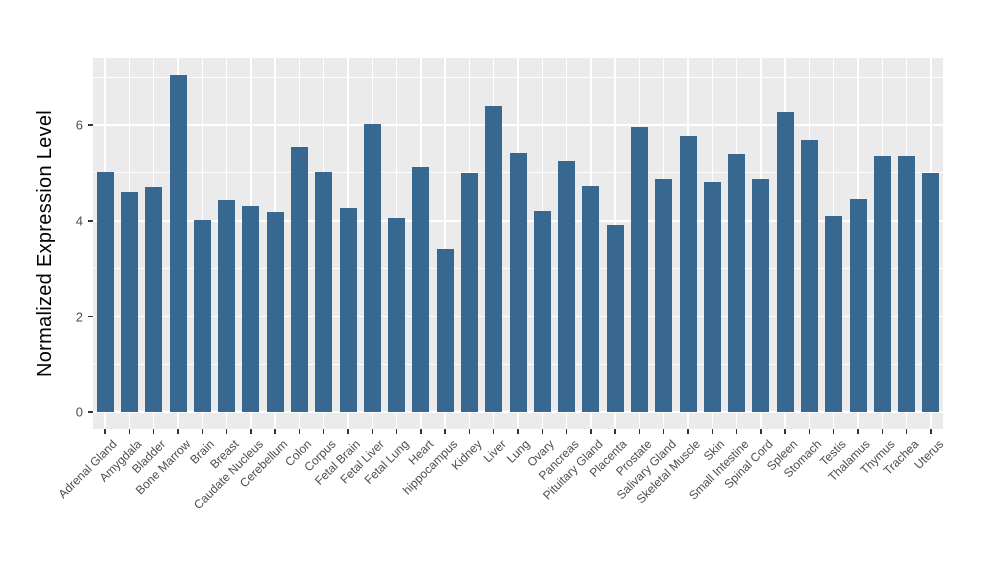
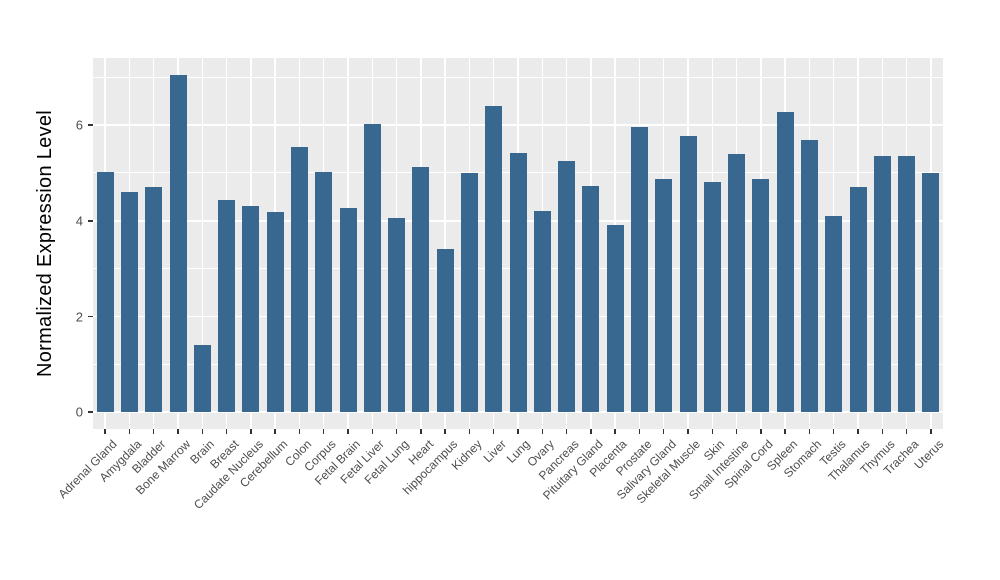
Brain: 4.0 -> 1.4
Thalamus: 4.5 -> 4.7
